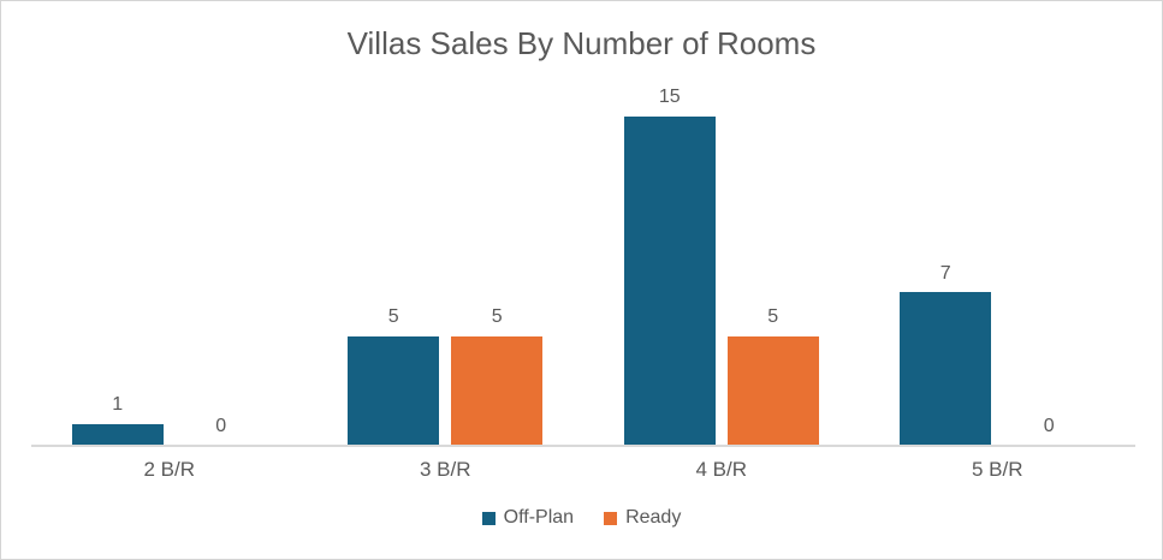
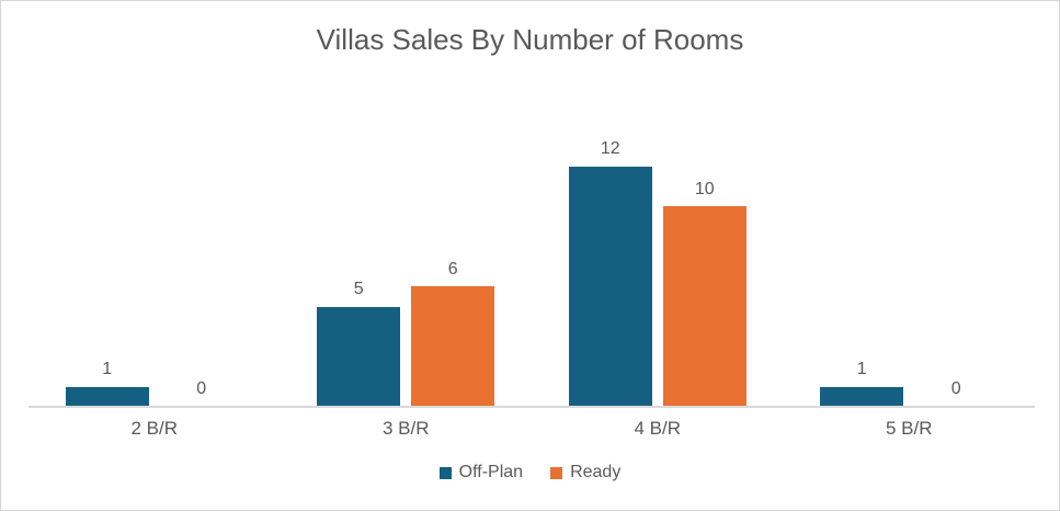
Ready/3 B/R: 5 -> 6
Off-Plan/4 B/R: 15 -> 12
Ready/4 B/R: 5 -> 10
Off-Plan/5 B/R: 7 -> 1
